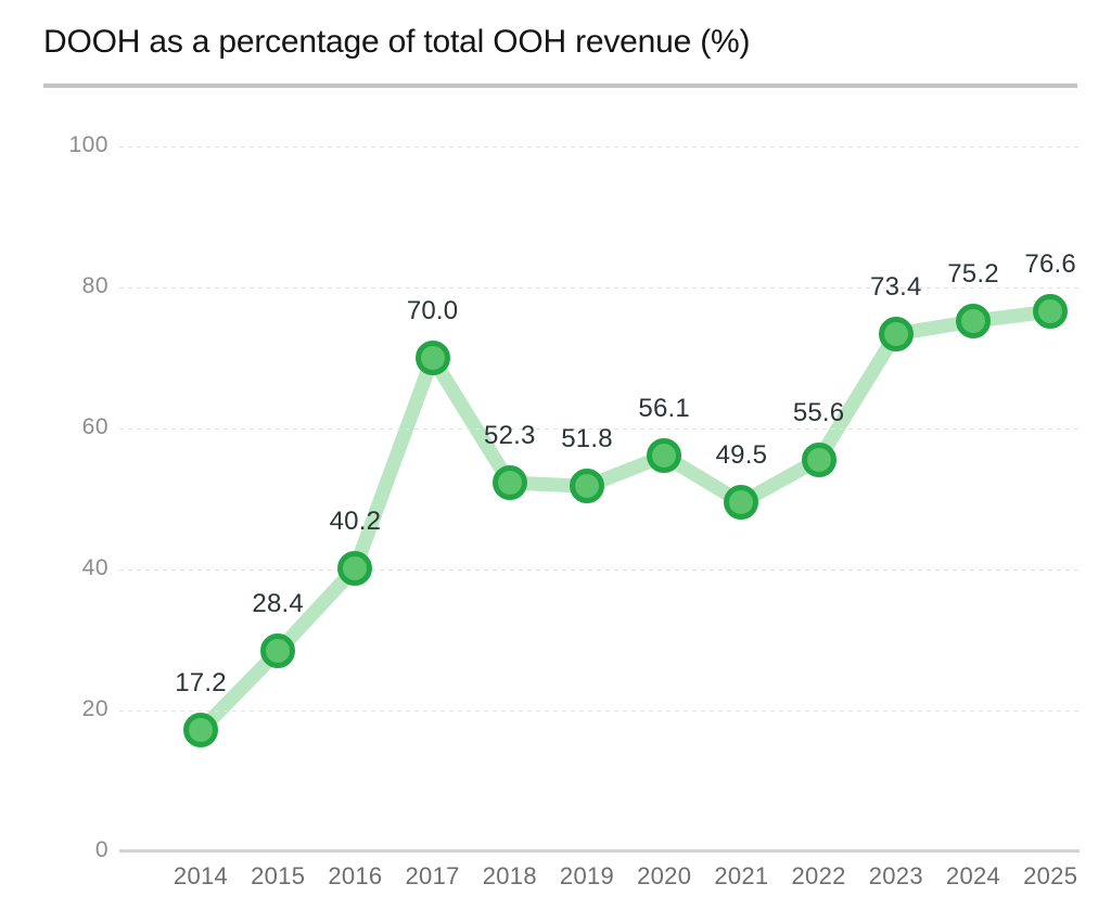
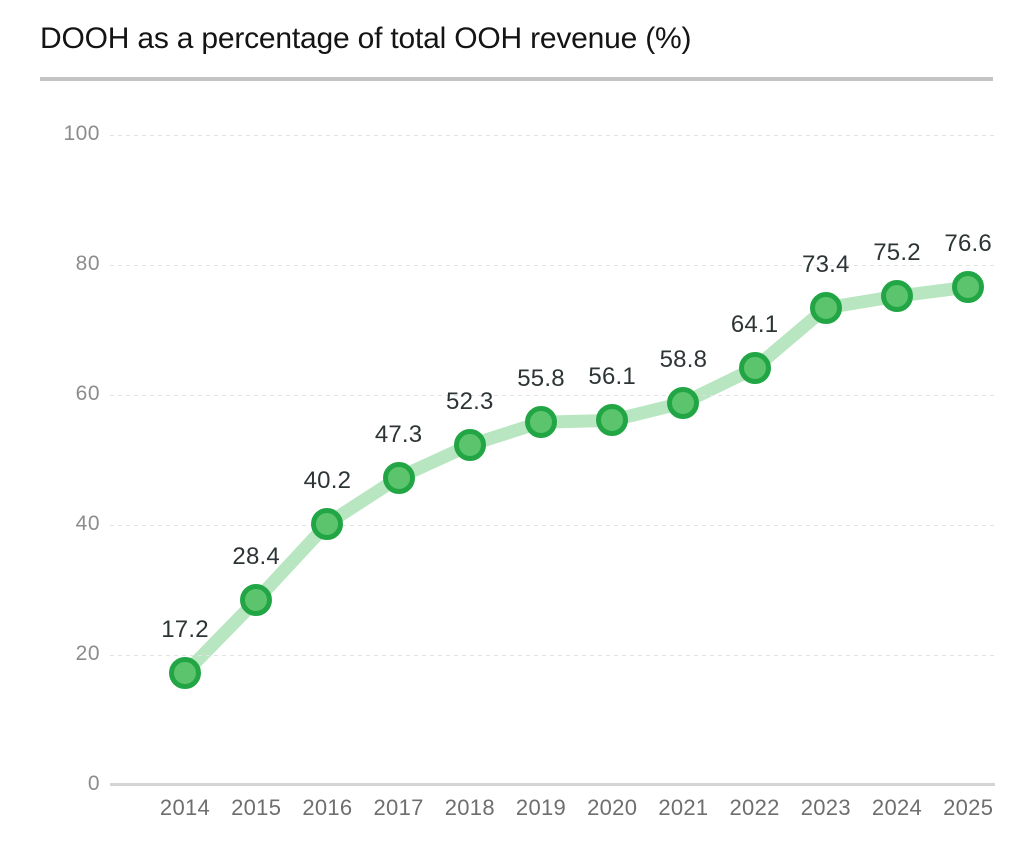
2017: 70.0 -> 47.3
2019: 51.8 -> 55.8
2021: 49.5 -> 58.8
2022: 55.6 -> 64.1
